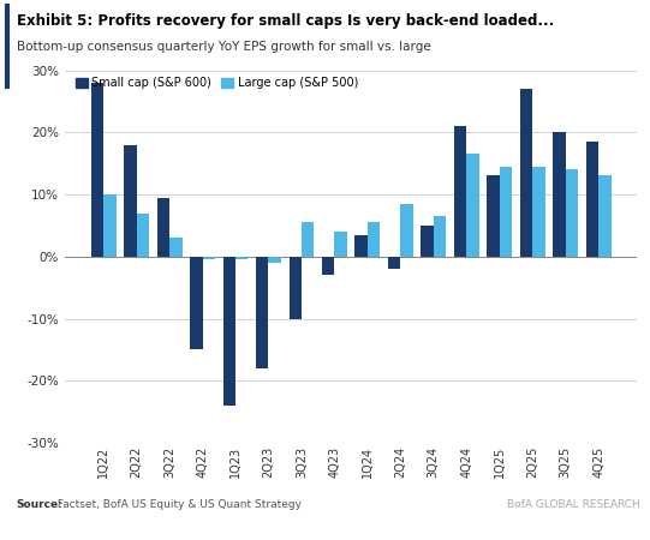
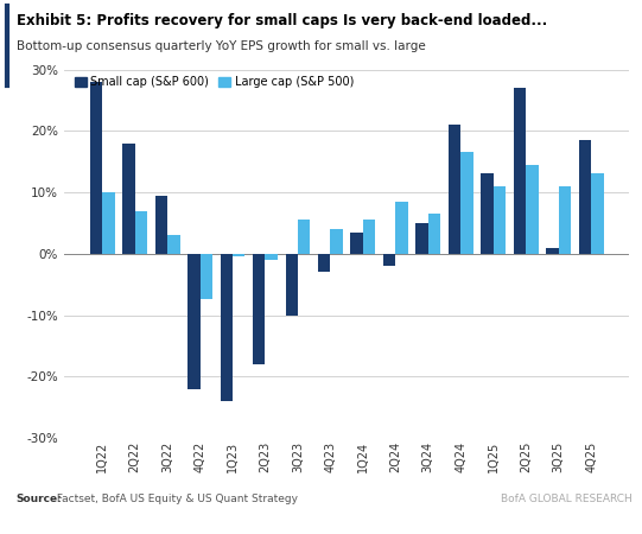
Small cap (S&P 600)/4Q22: -15.0% -> -22.0%
Large cap (S&P 500)/4Q22: -0.5% -> -7.4%
Large cap (S&P 500)/1Q25: 14.5% -> 11.0%
Small cap (S&P 600)/3Q25: 20.0% -> 1.0%
Large cap (S&P 500)/3Q25: 14.0% -> 11.0%
